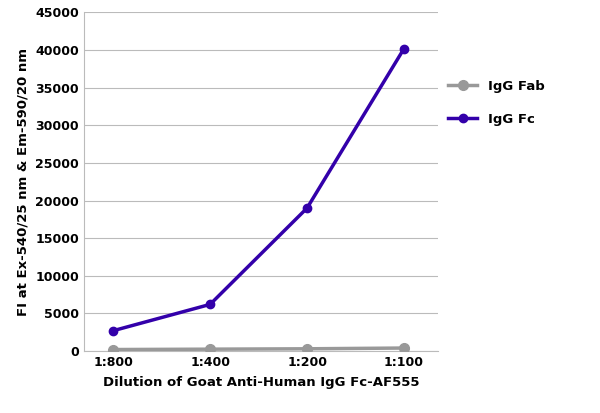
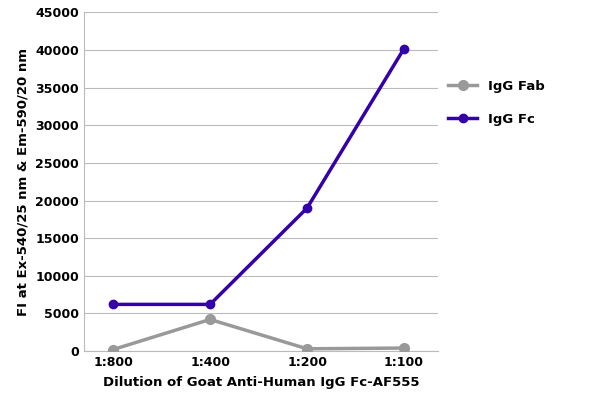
IgG Fc/1:800: 2700 -> 6200
IgG Fab/1:400: 200 -> 4200
